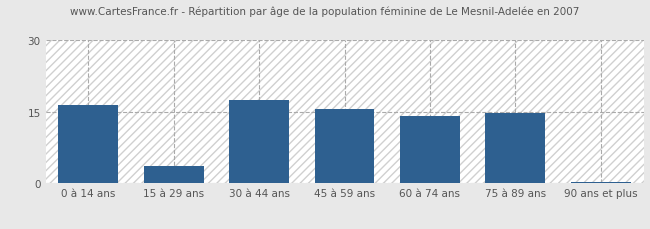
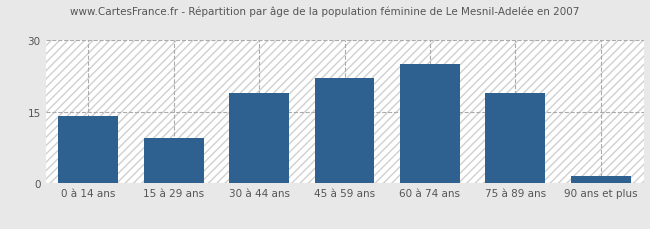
0 à 14 ans: 16.5 -> 14.0
15 à 29 ans: 3.5 -> 9.5
30 à 44 ans: 17.5 -> 19.0
45 à 59 ans: 15.5 -> 22.0
60 à 74 ans: 14.0 -> 25.0
75 à 89 ans: 14.8 -> 19.0
90 ans et plus: 0.3 -> 1.5
